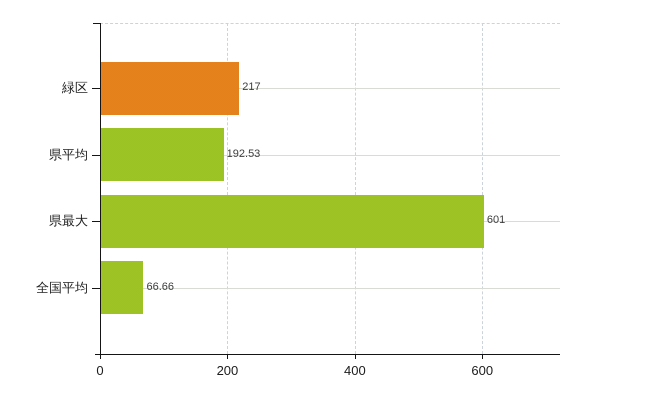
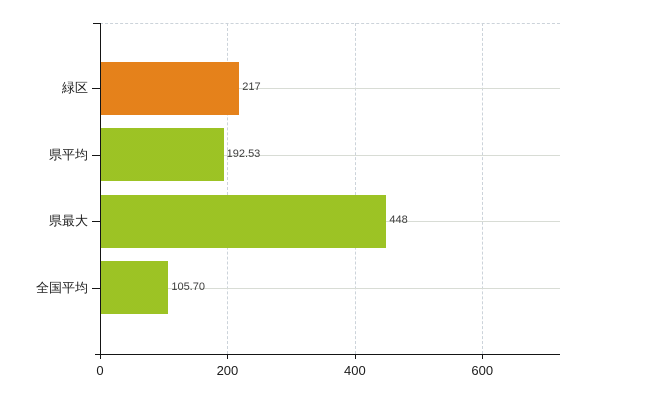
県最大: 601 -> 448
全国平均: 66.66 -> 105.70
